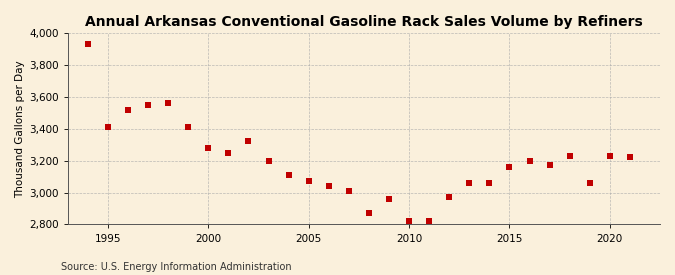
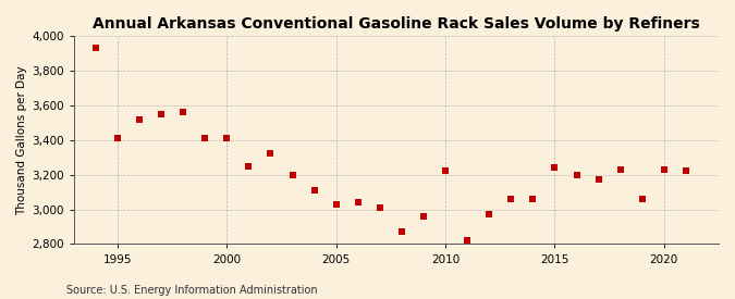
2000: 3,280 -> 3,410
2005: 3,070 -> 3,030
2010: 2,820 -> 3,220
2015: 3,160 -> 3,240
